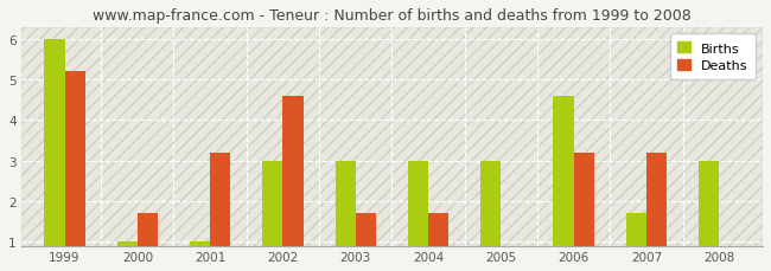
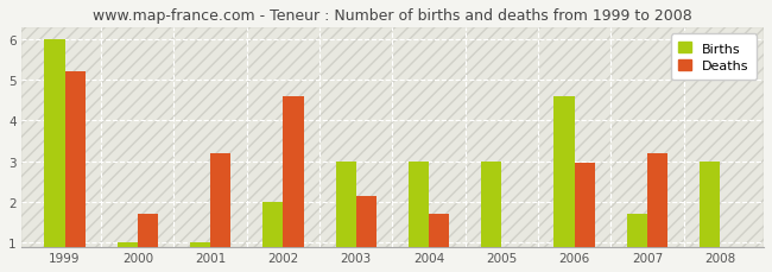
Births/2002: 3.0 -> 2.0
Deaths/2003: 1.70 -> 2.15
Deaths/2006: 3.20 -> 2.95
